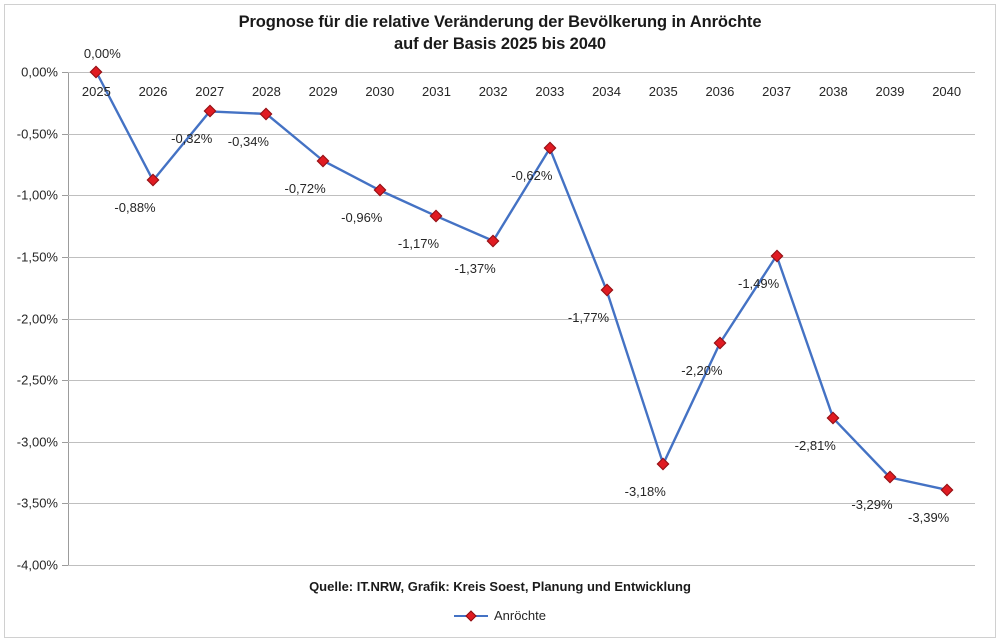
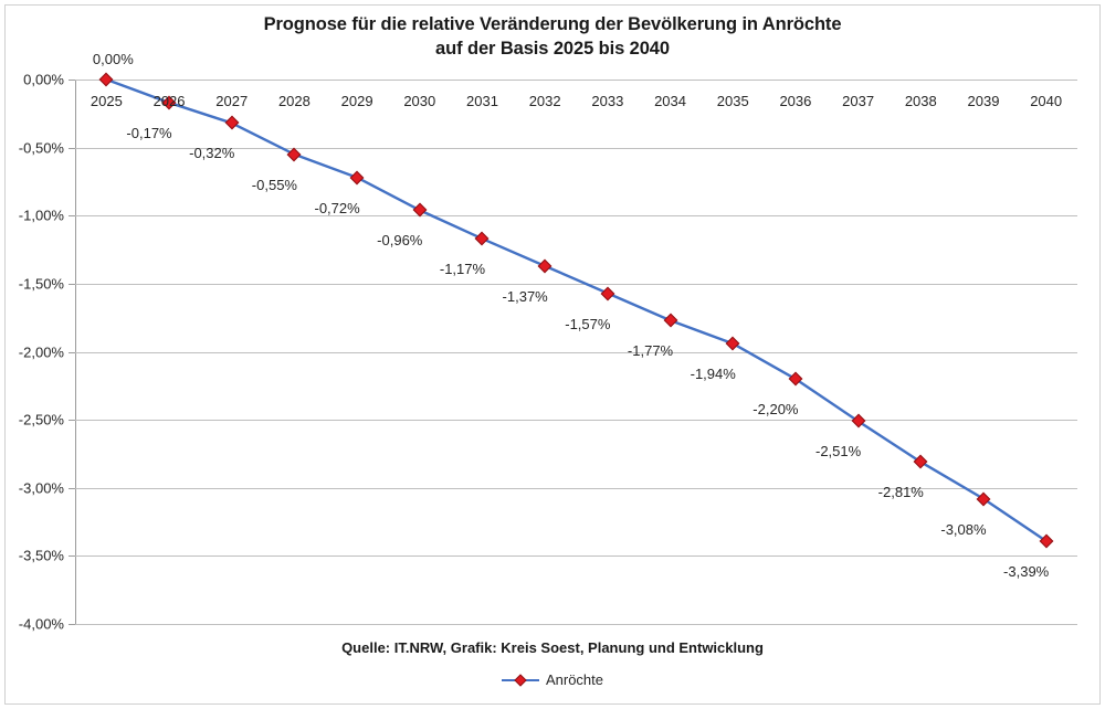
2026: -0,88% -> -0,17%
2028: -0,34% -> -0,55%
2033: -0,62% -> -1,57%
2035: -3,18% -> -1,94%
2037: -1,49% -> -2,51%
2039: -3,29% -> -3,08%
